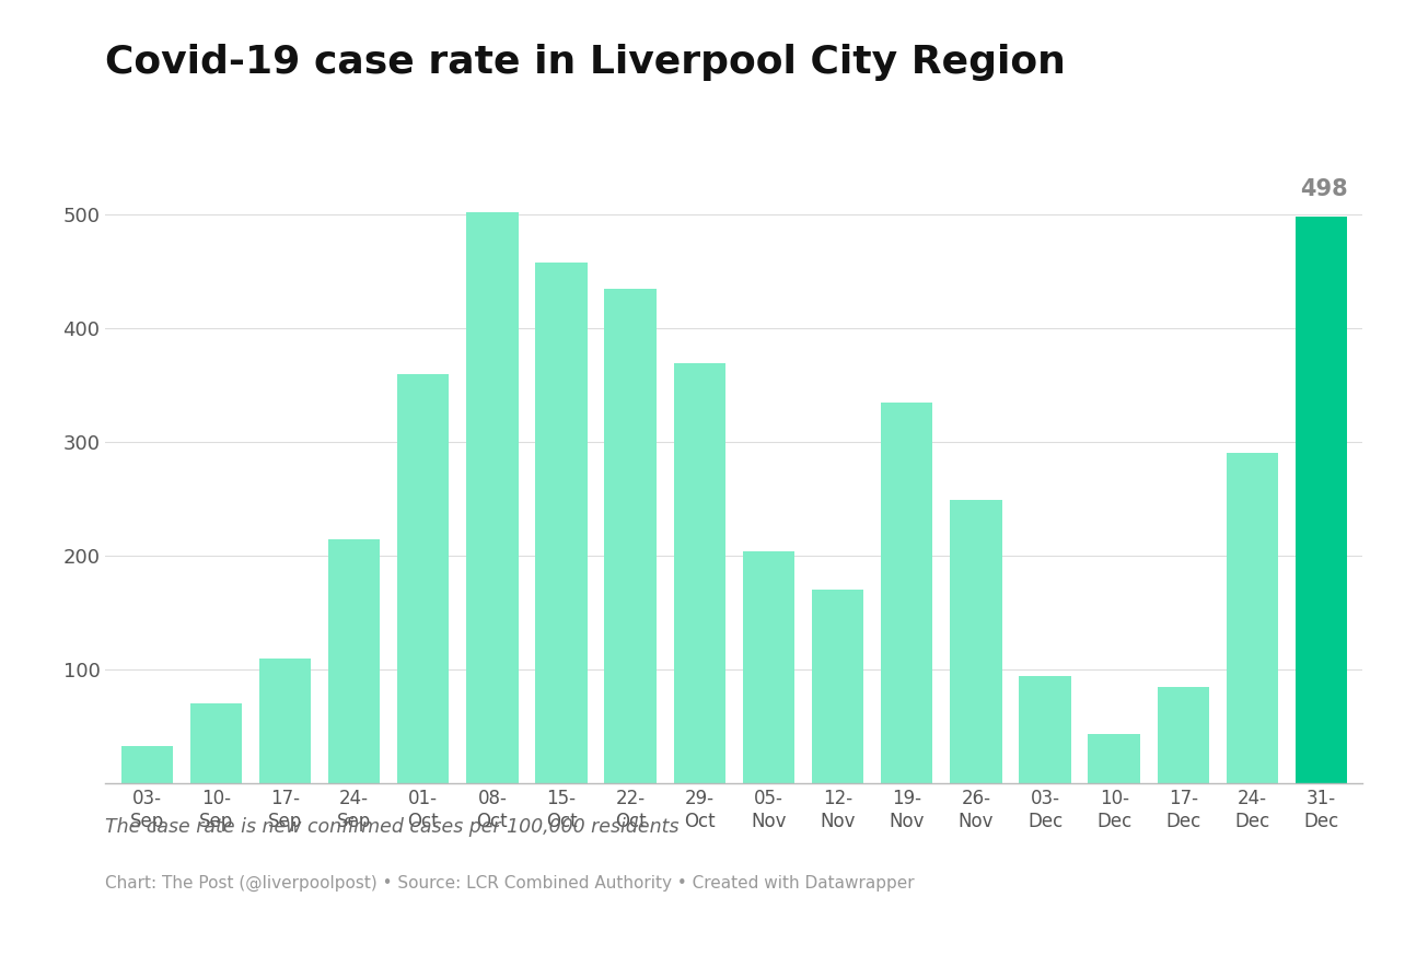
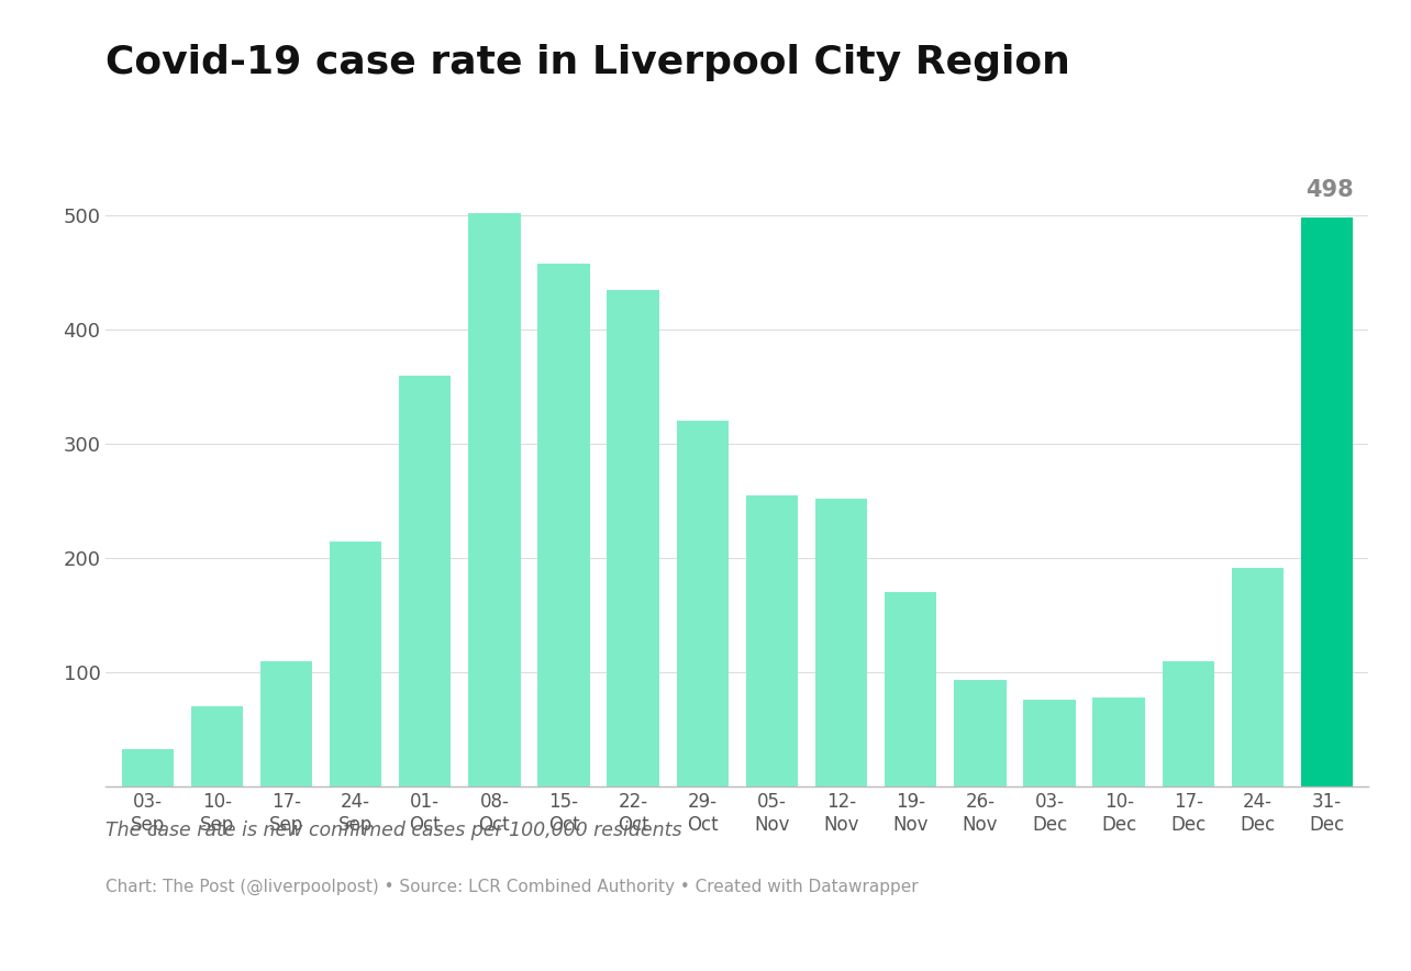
29- Oct: 369 -> 320
05- Nov: 204 -> 255
12- Nov: 170 -> 252
19- Nov: 335 -> 170
26- Nov: 249 -> 93
03- Dec: 94 -> 76
10- Dec: 43 -> 78
17- Dec: 85 -> 110
24- Dec: 291 -> 191
